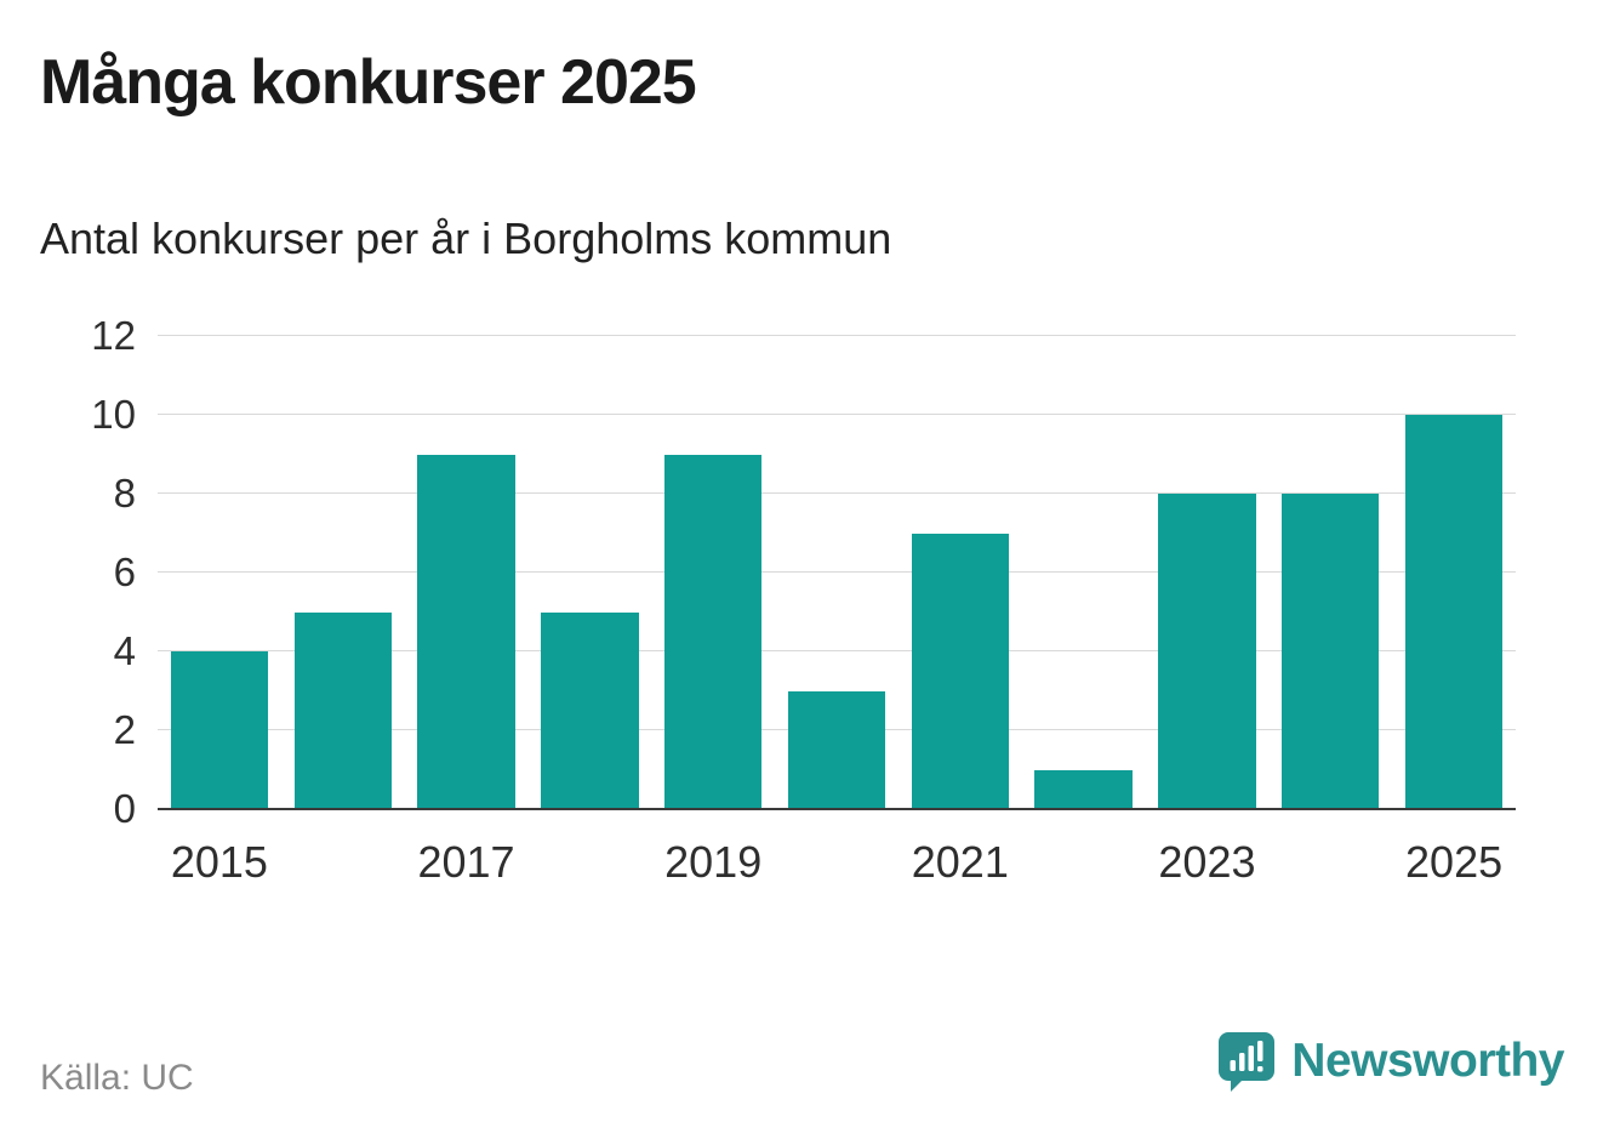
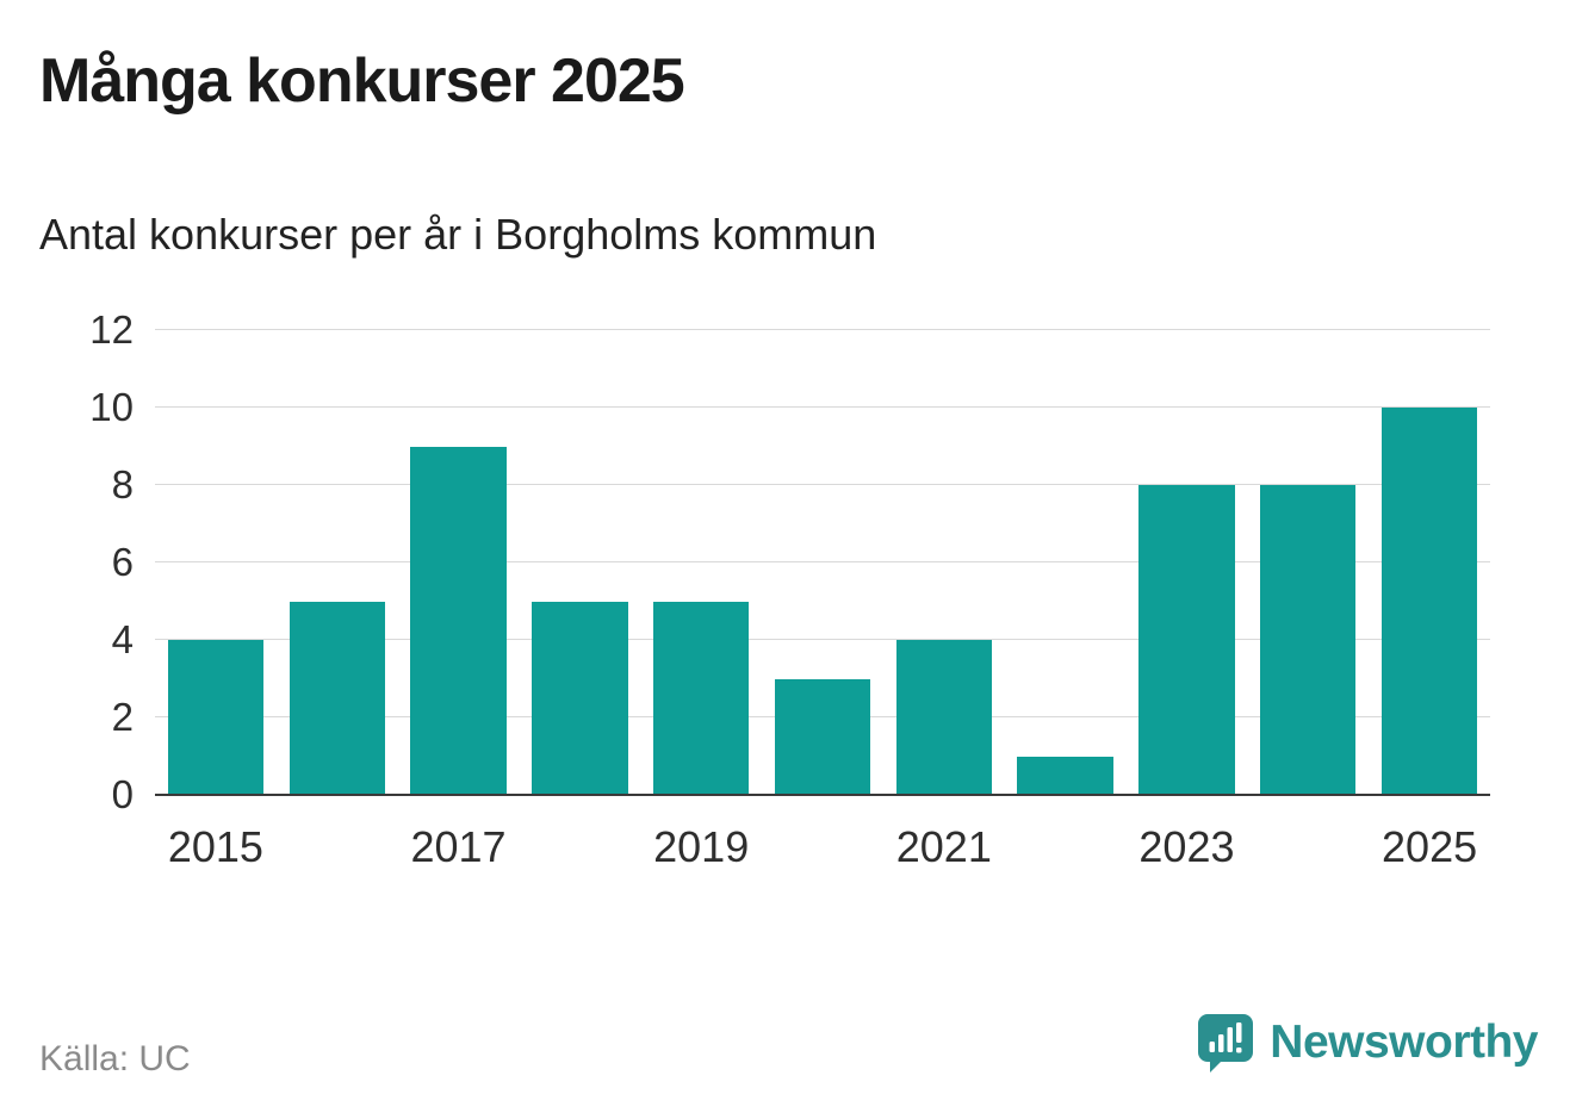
2019: 9 -> 5
2021: 7 -> 4
